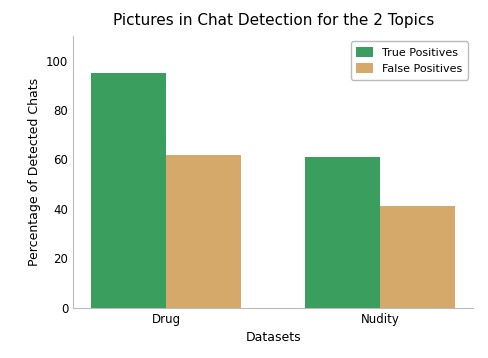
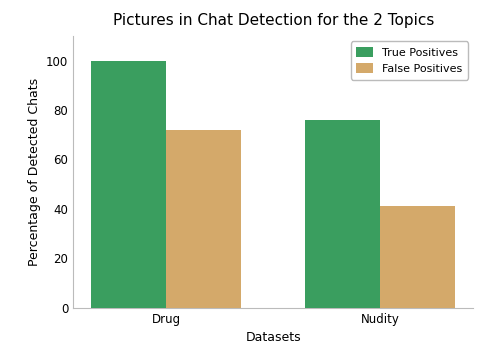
True Positives/Drug: 95 -> 100
False Positives/Drug: 62 -> 72
True Positives/Nudity: 61 -> 76
